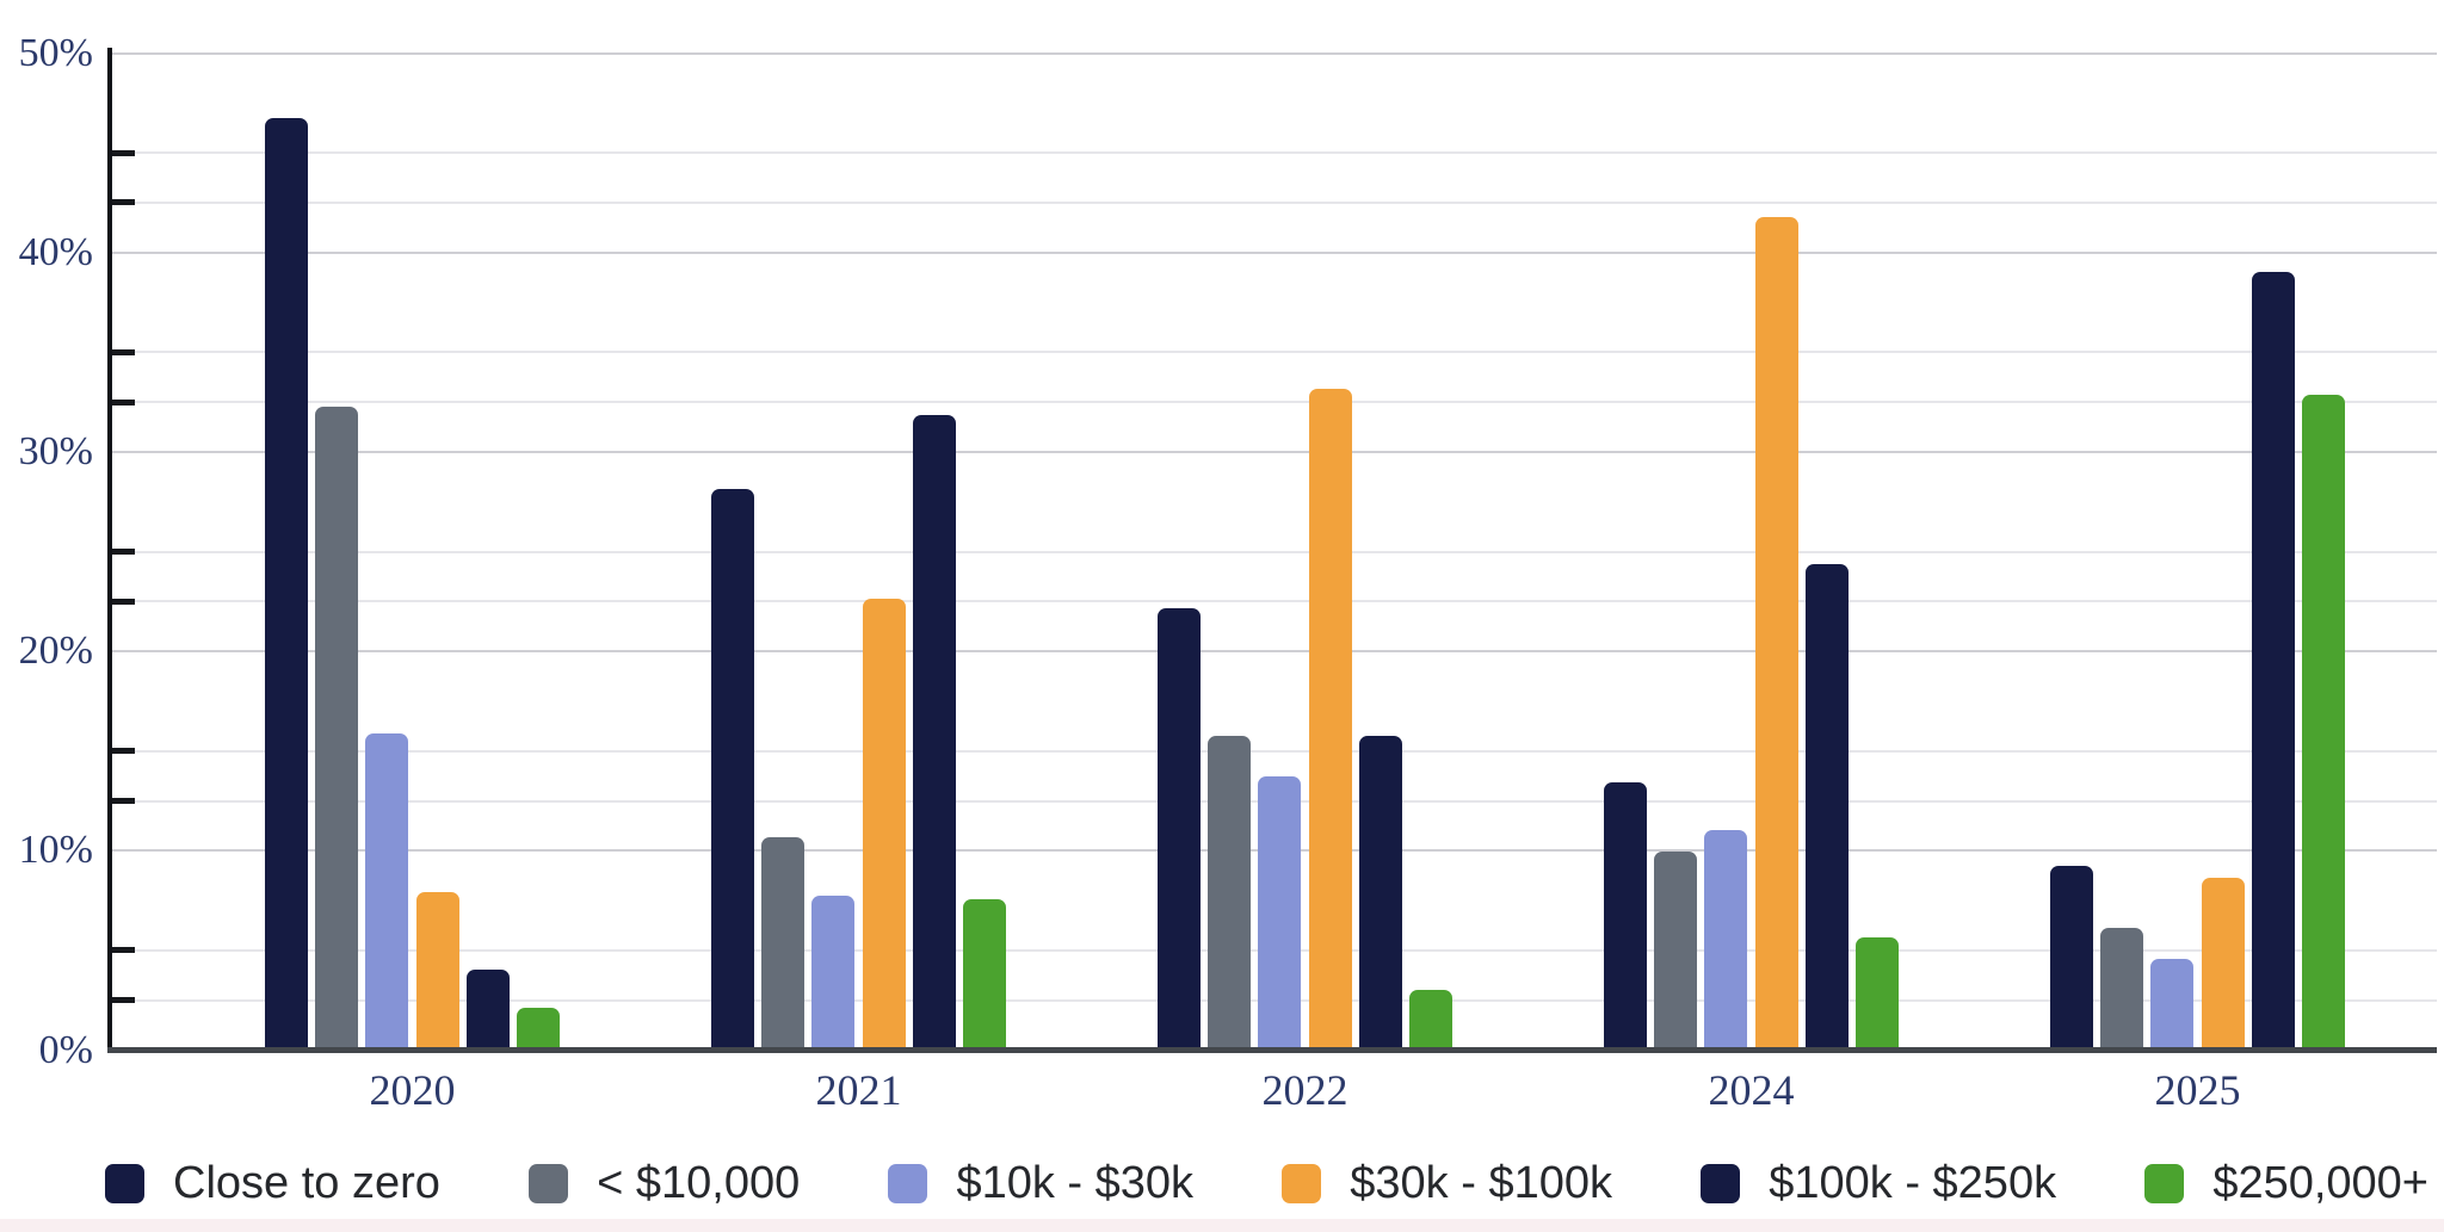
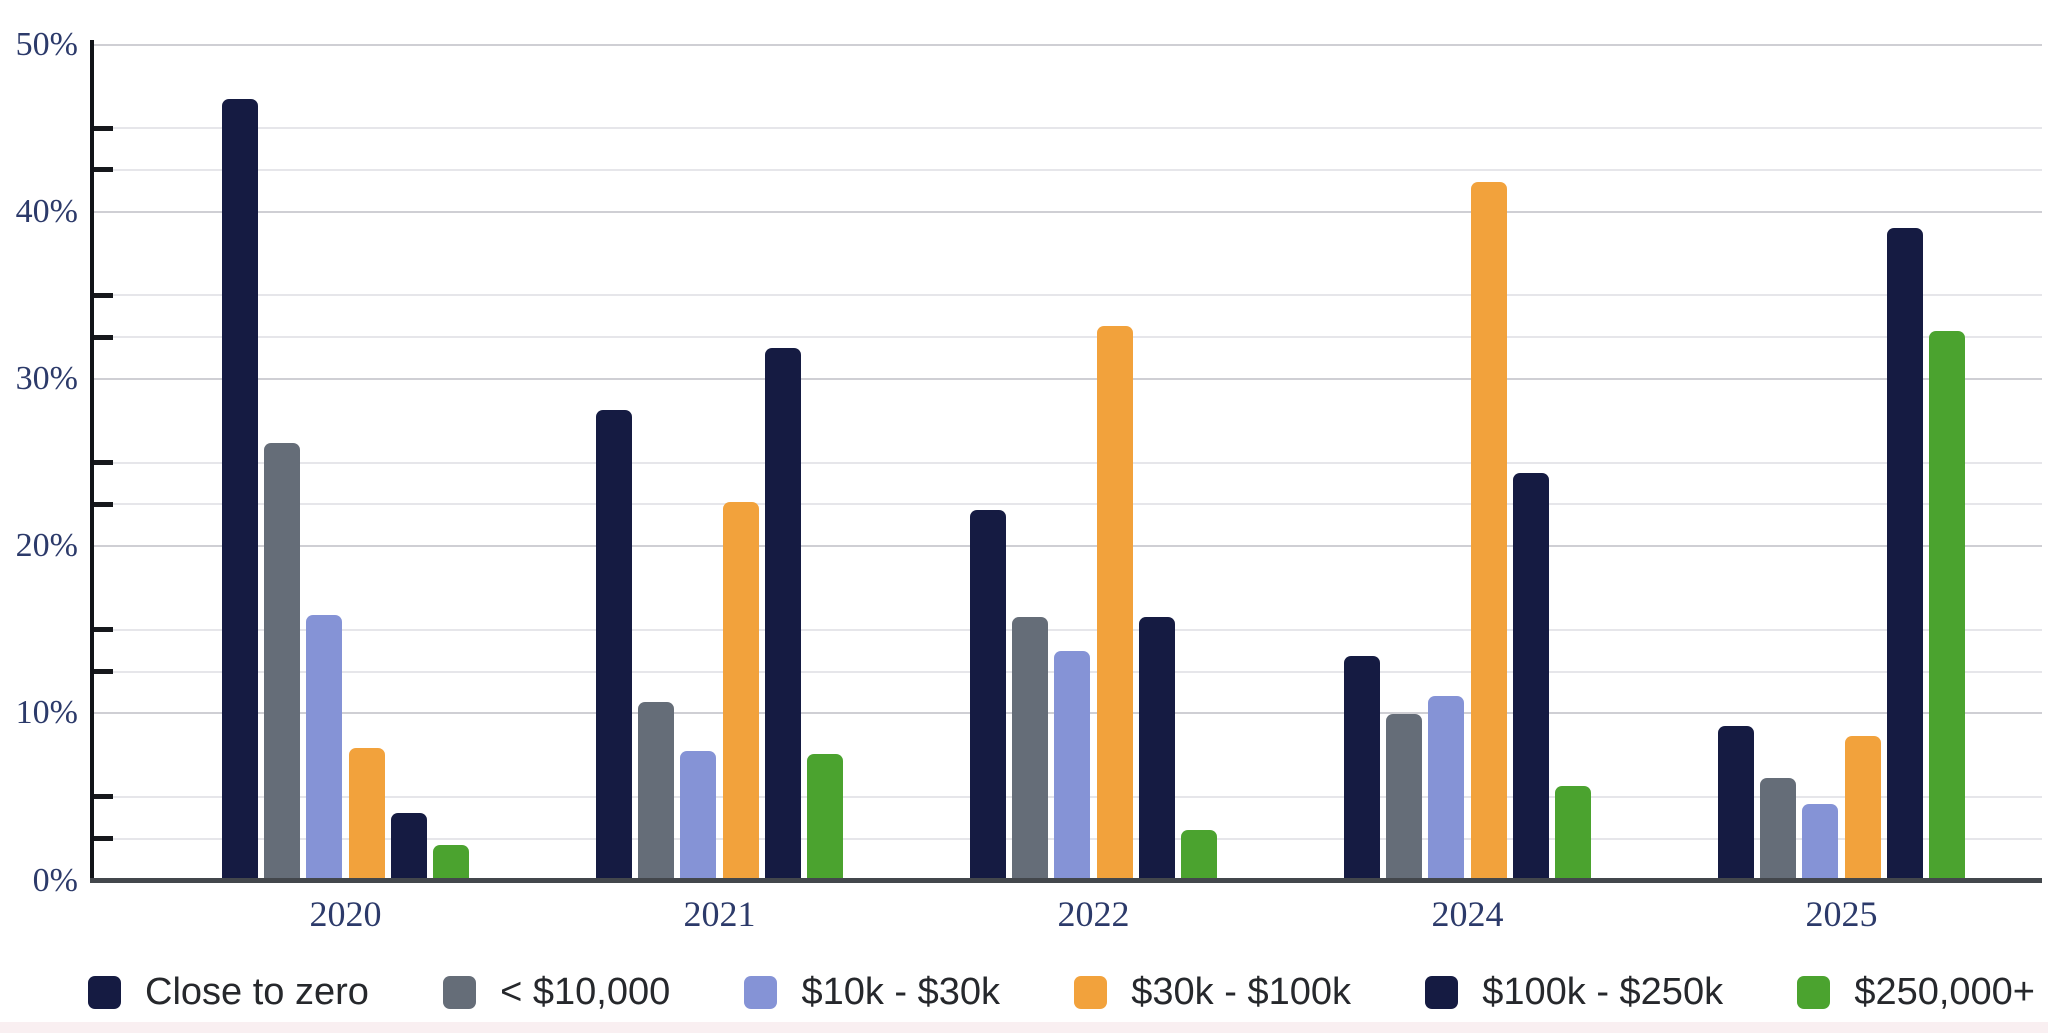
< $10,000/2020: 32.1% -> 26.0%
